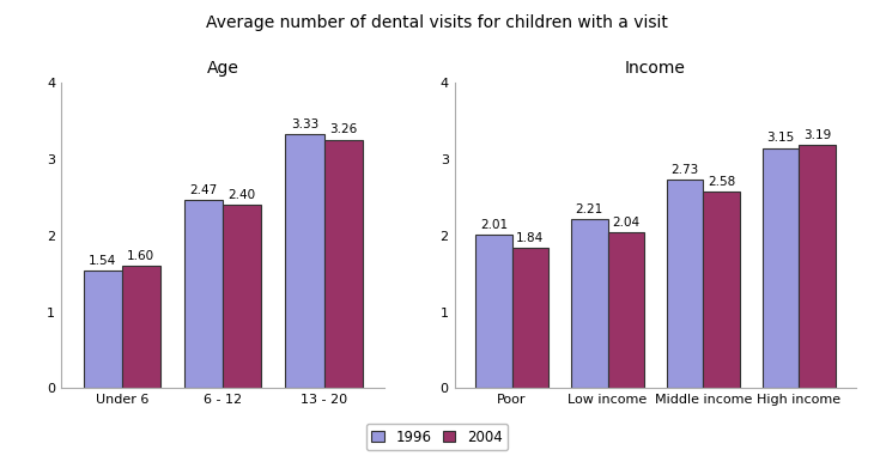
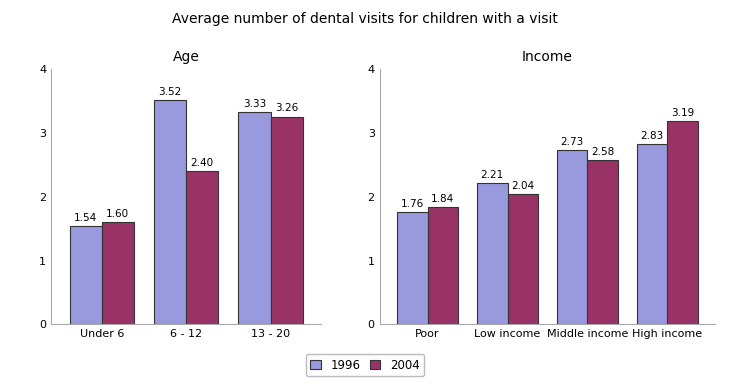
Age/1996/6 - 12: 2.47 -> 3.52
Income/1996/Poor: 2.01 -> 1.76
Income/1996/High income: 3.15 -> 2.83
